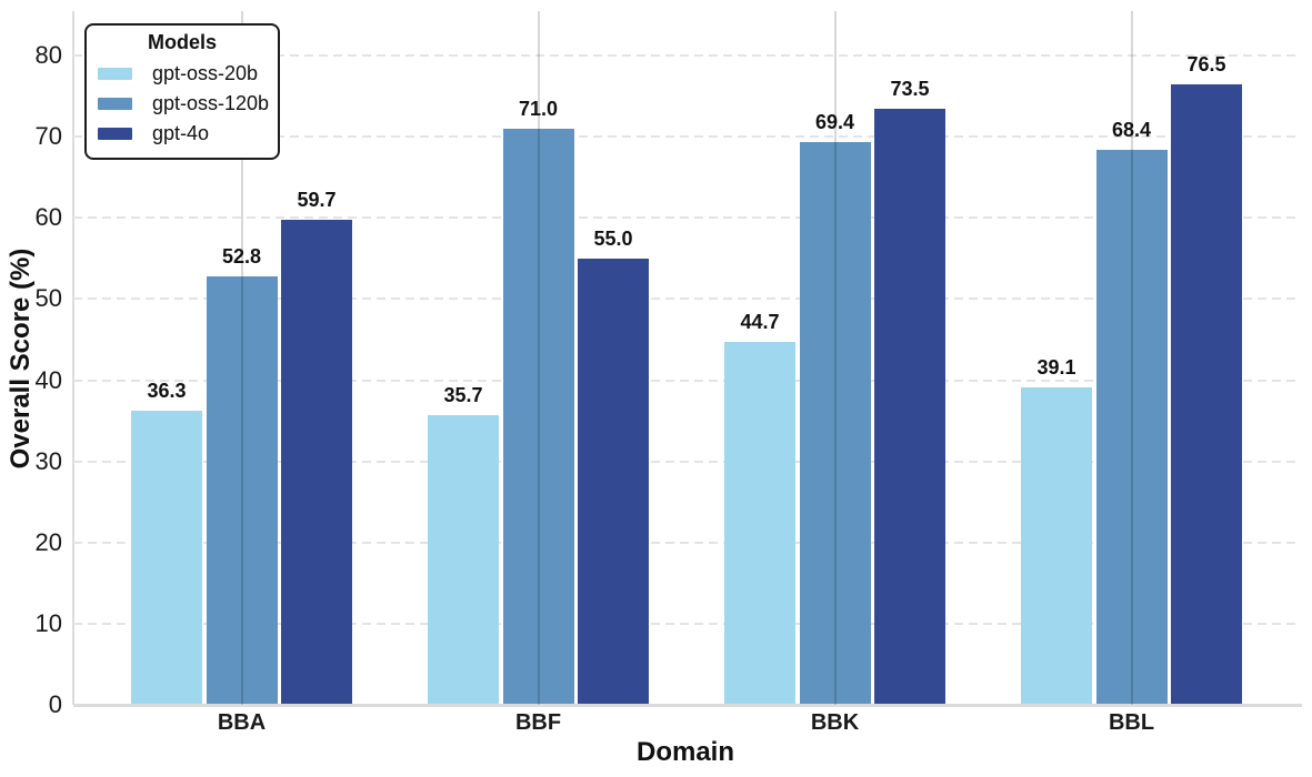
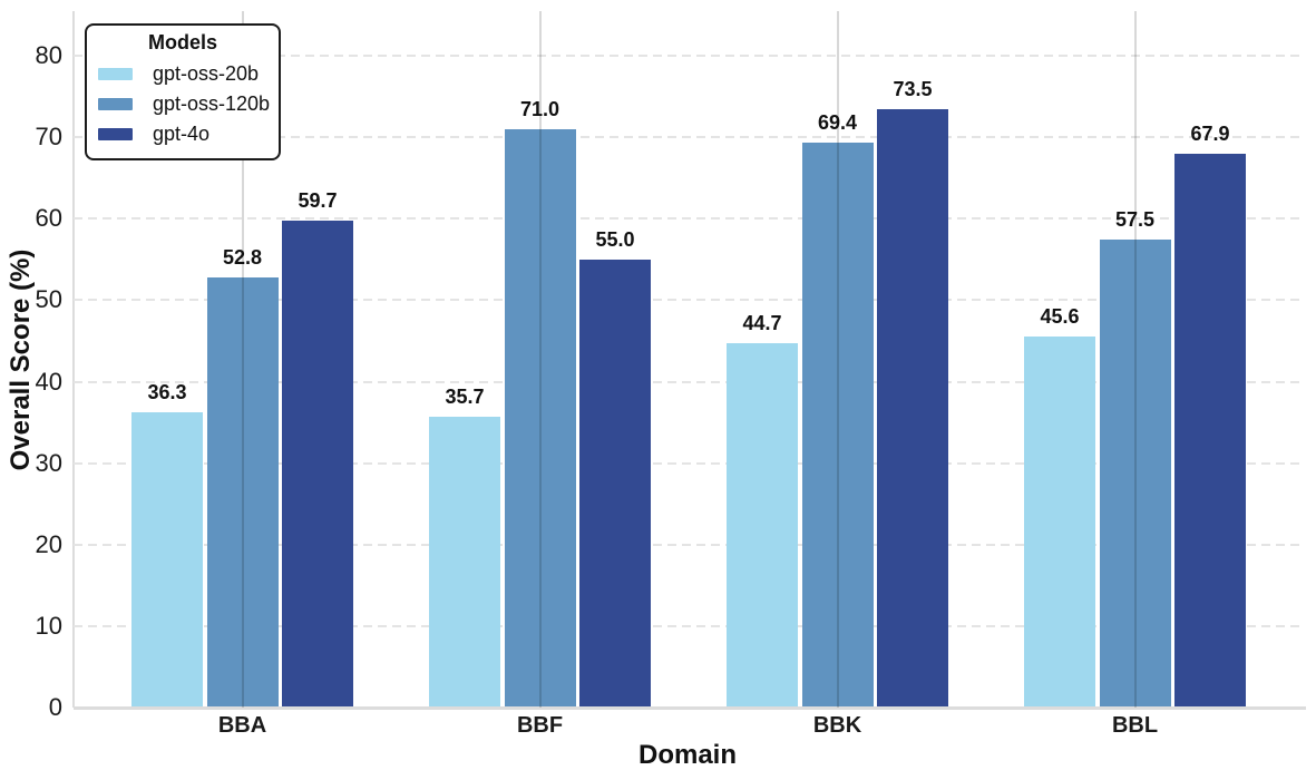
gpt-oss-20b/BBL: 39.1 -> 45.6
gpt-oss-120b/BBL: 68.4 -> 57.5
gpt-4o/BBL: 76.5 -> 67.9
